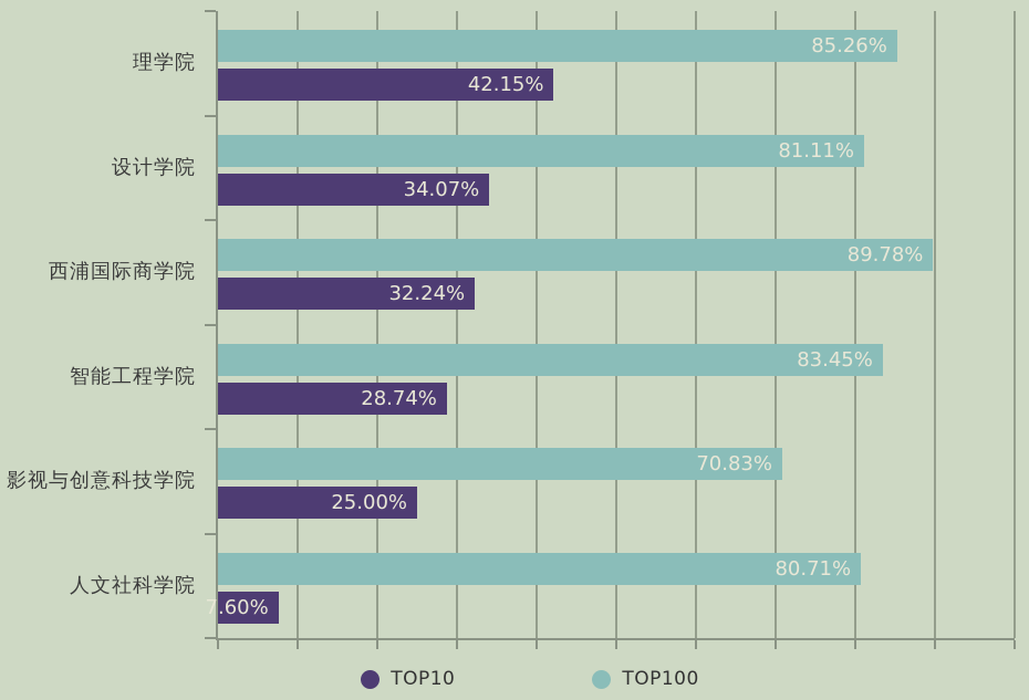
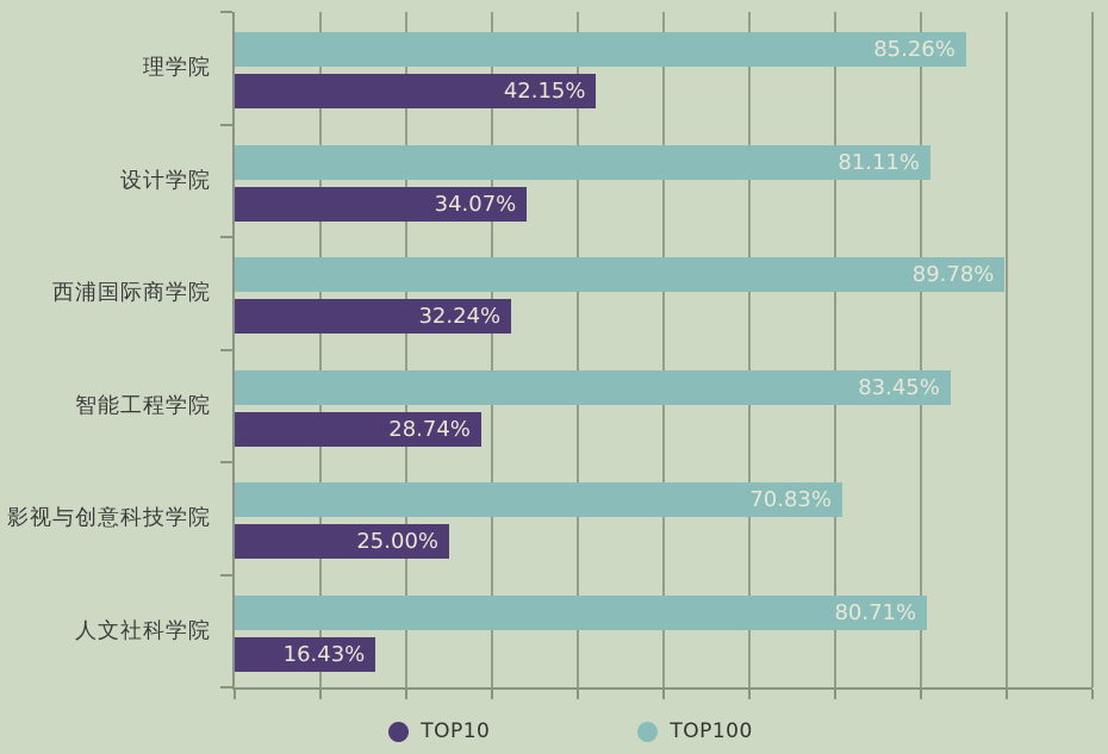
TOP10/人文社科学院: 7.60% -> 16.43%
